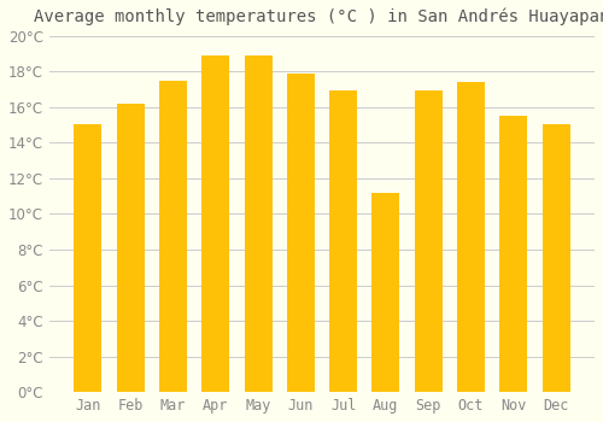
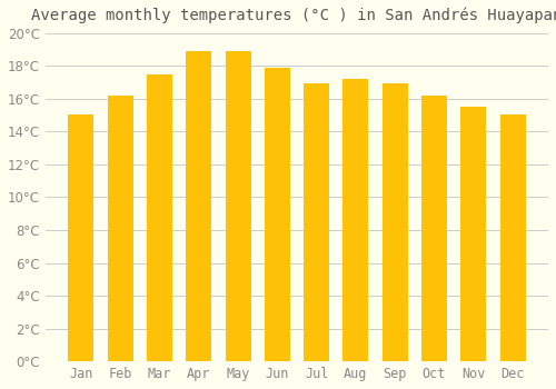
Aug: 11.2°C -> 17.2°C
Oct: 17.4°C -> 16.2°C
